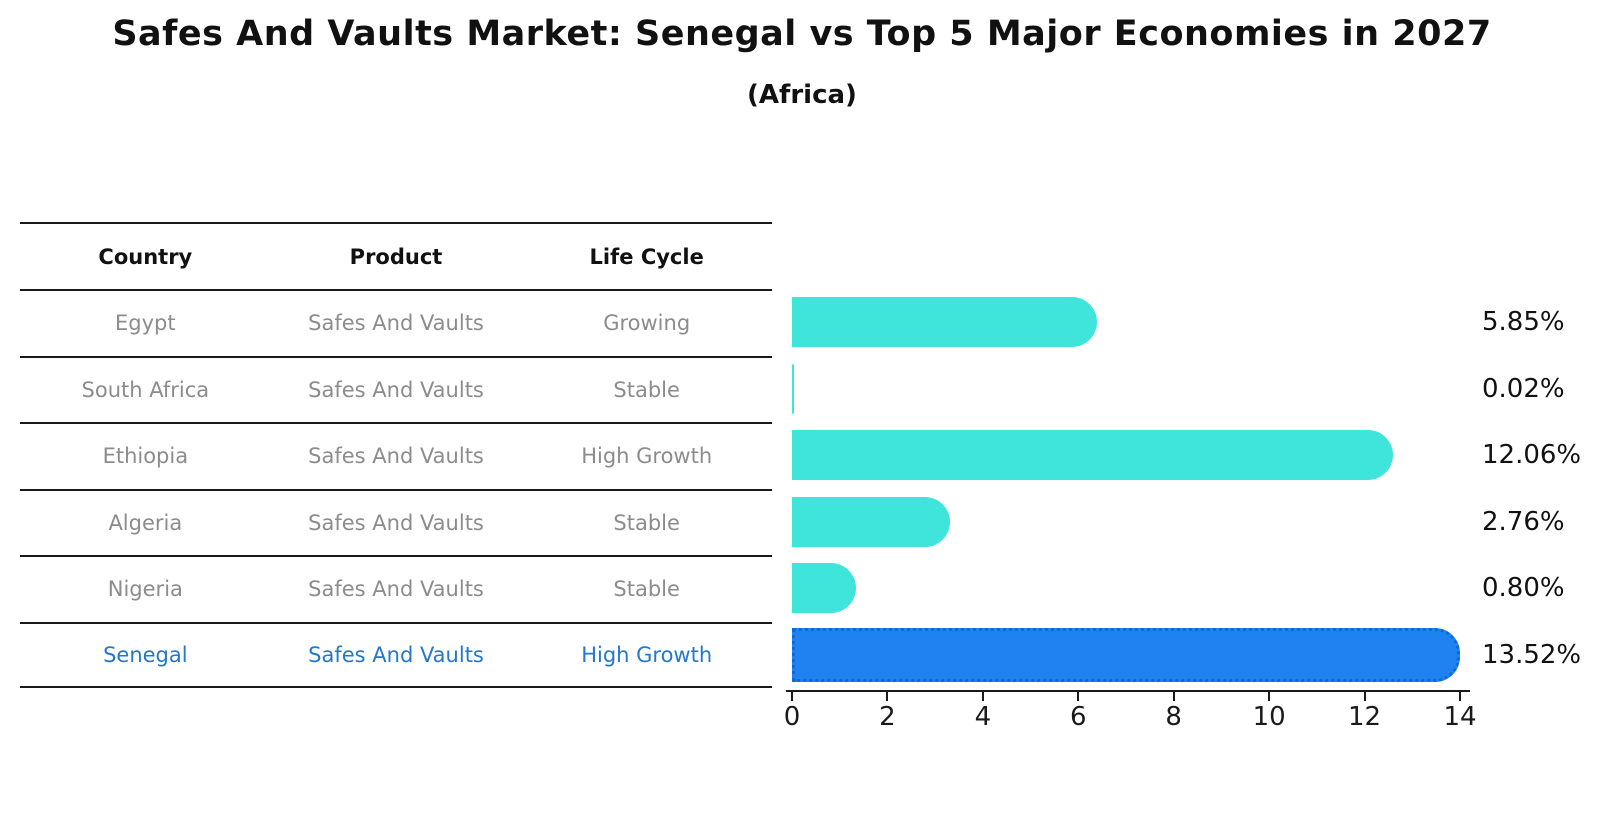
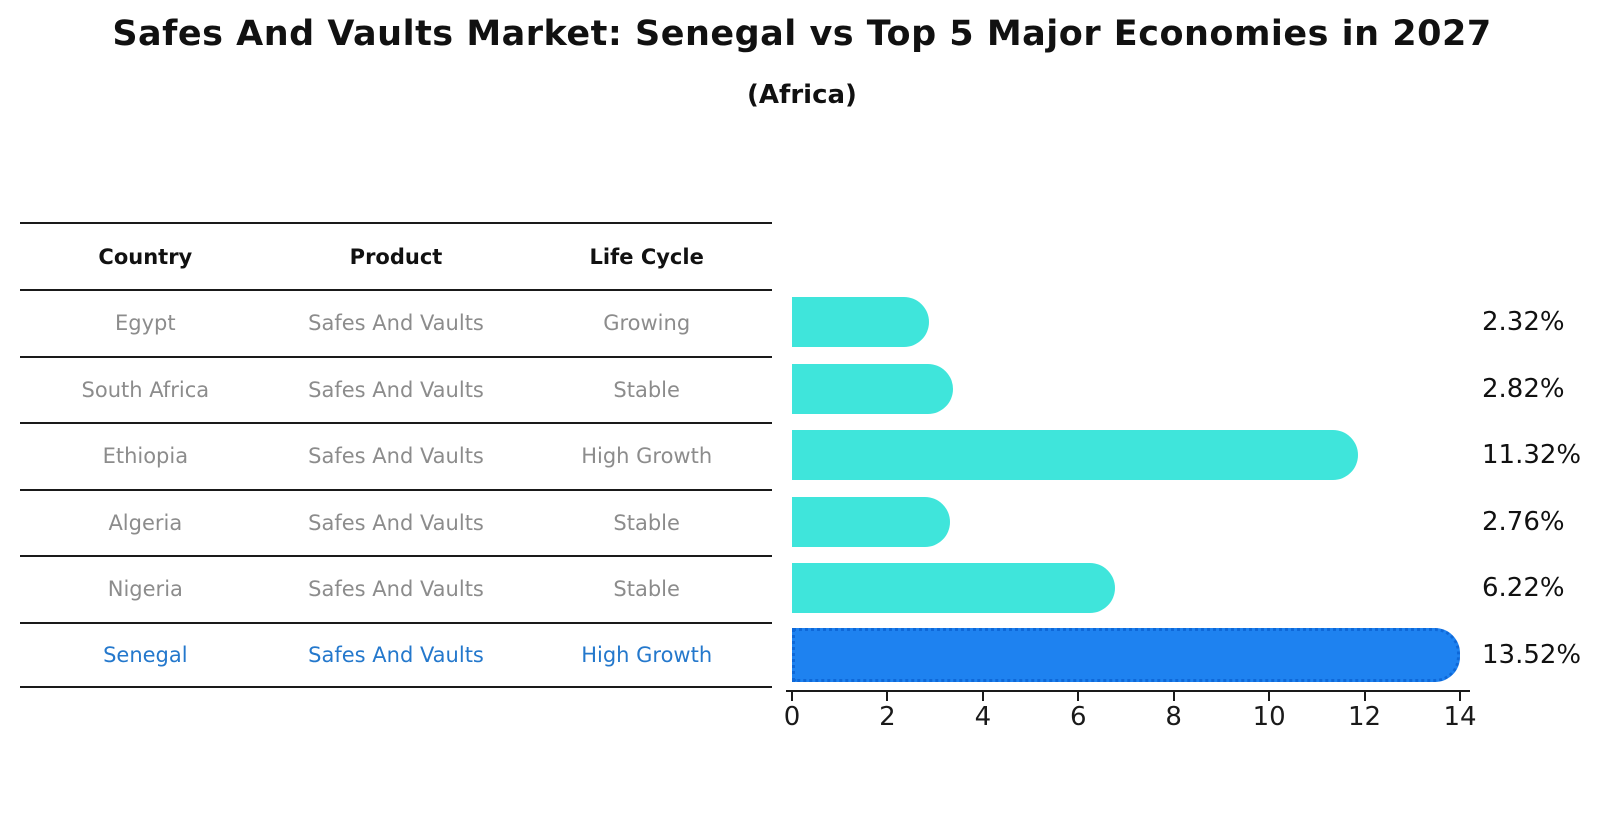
Egypt: 5.85% -> 2.32%
South Africa: 0.02% -> 2.82%
Ethiopia: 12.06% -> 11.32%
Nigeria: 0.80% -> 6.22%
